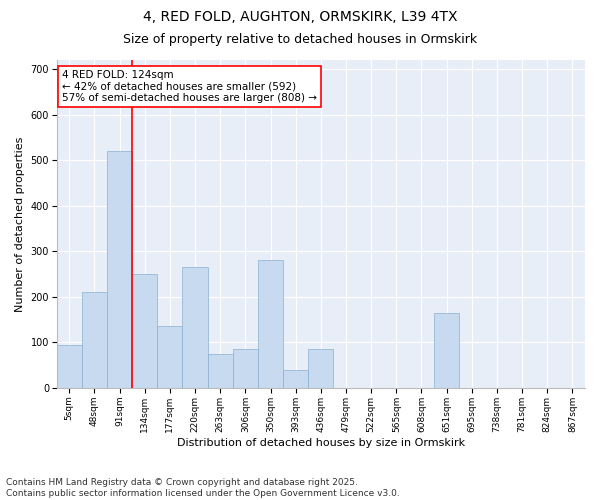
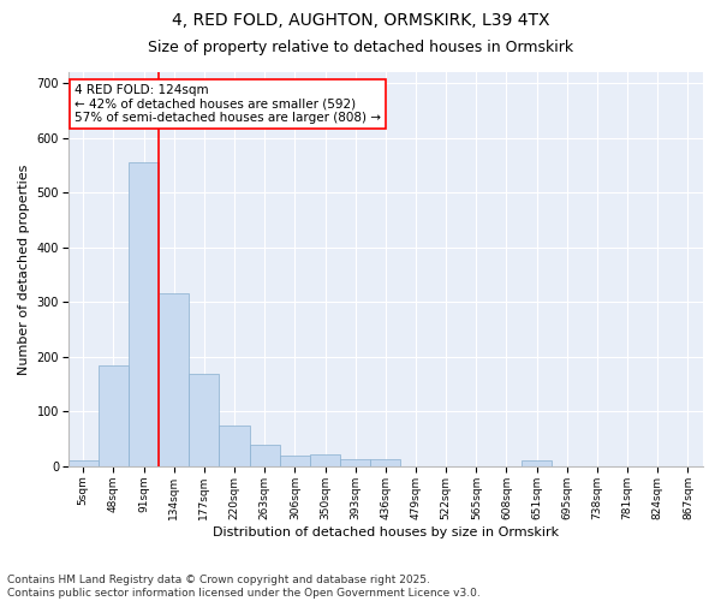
5sqm: 95 -> 10
48sqm: 210 -> 185
91sqm: 520 -> 555
134sqm: 250 -> 315
177sqm: 135 -> 170
220sqm: 265 -> 75
263sqm: 75 -> 40
306sqm: 85 -> 20
350sqm: 280 -> 22
393sqm: 40 -> 14
436sqm: 85 -> 12
651sqm: 165 -> 10
